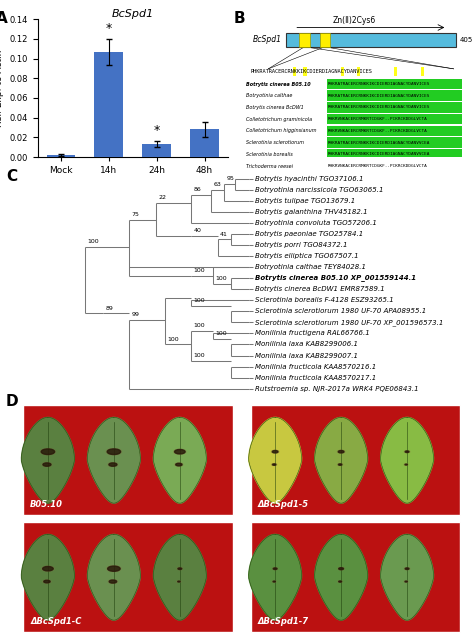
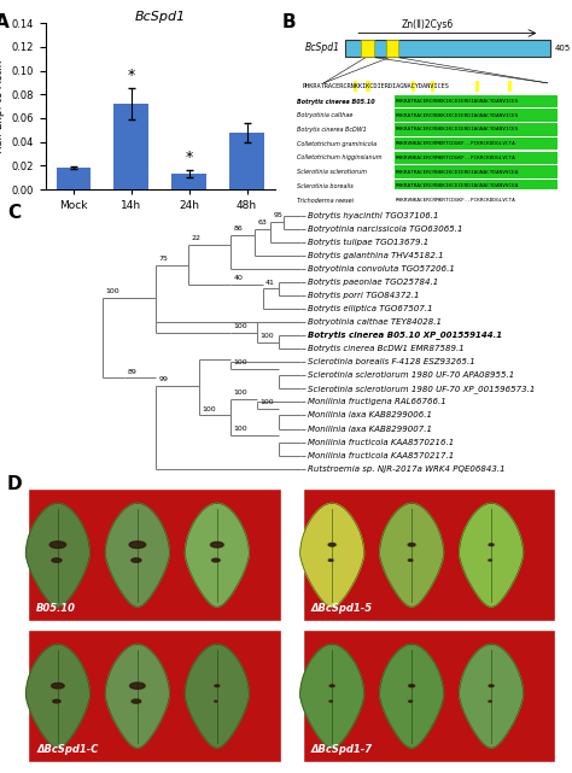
BcSpd1/Mock: 0.002 -> 0.018
BcSpd1/14h: 0.107 -> 0.072
BcSpd1/48h: 0.028 -> 0.048
